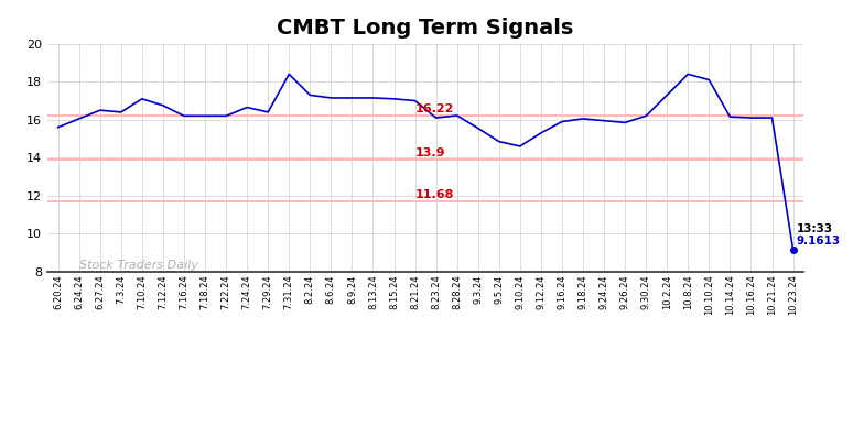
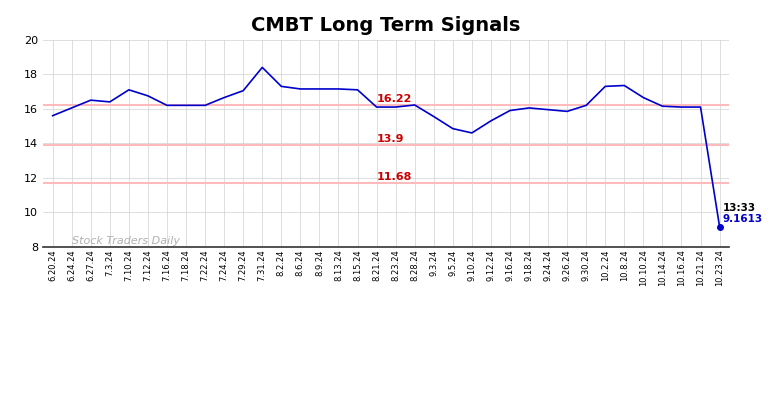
7.29.24: 16.4 -> 17.1
8.21.24: 17.0 -> 16.1
10.8.24: 18.4 -> 17.4
10.10.24: 18.1 -> 16.6
